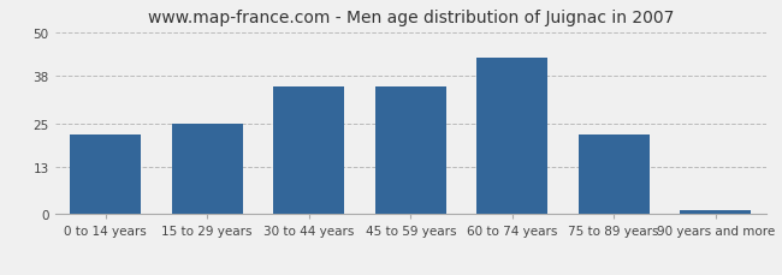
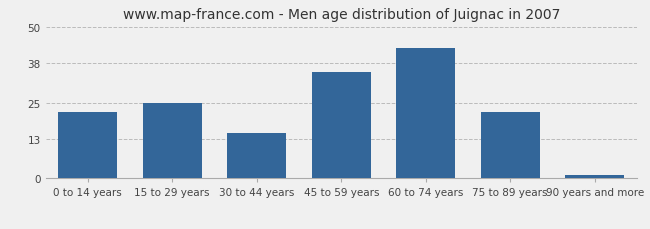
30 to 44 years: 35 -> 15
